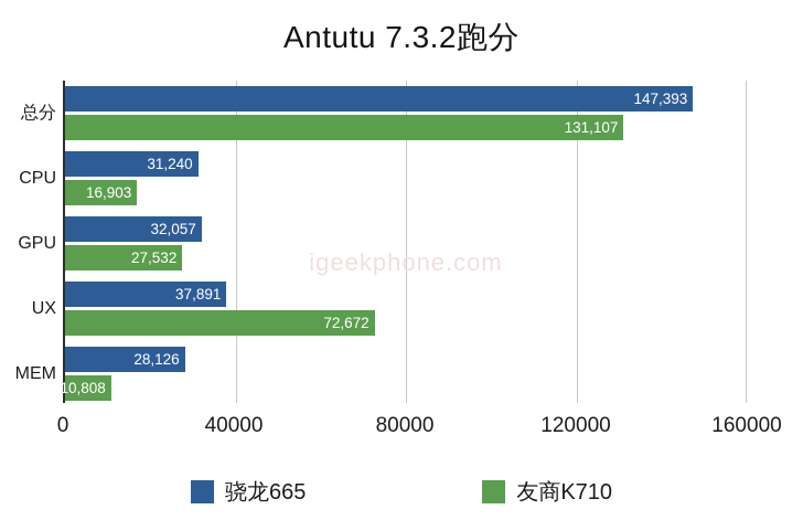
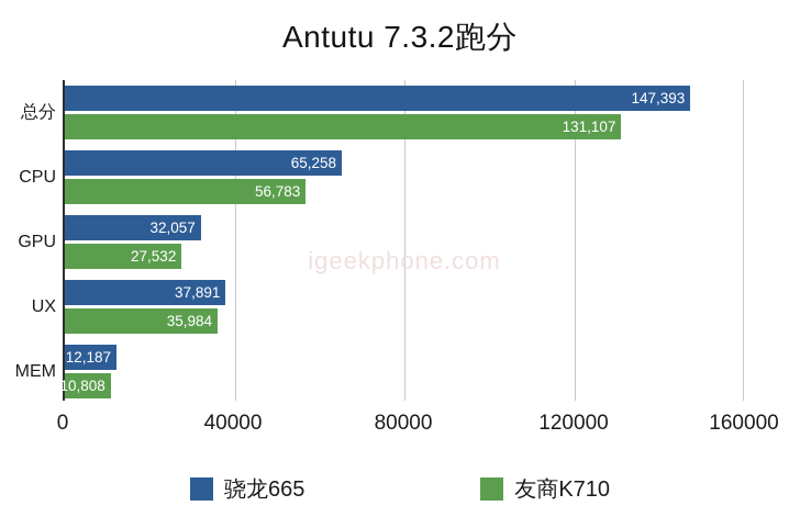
骁龙665/CPU: 31,240 -> 65,258
友商K710/CPU: 16,903 -> 56,783
友商K710/UX: 72,672 -> 35,984
骁龙665/MEM: 28,126 -> 12,187
